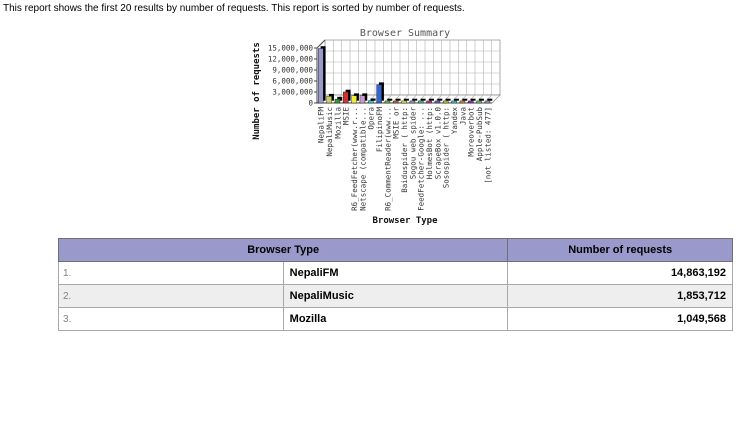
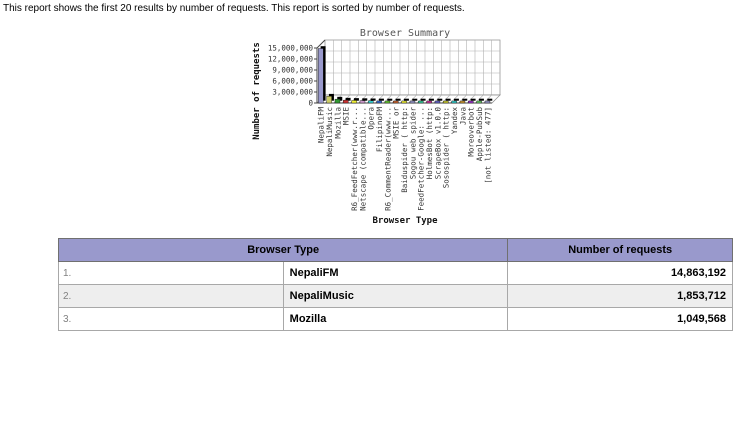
MSIE: 3000000 -> 1000000
5. R6_FeedFetcher(www.r...: 2000000 -> 1000000
6. Netscape (compatible...: 2000000 -> 1000000
FilipinoFM: 5000000 -> 1000000
